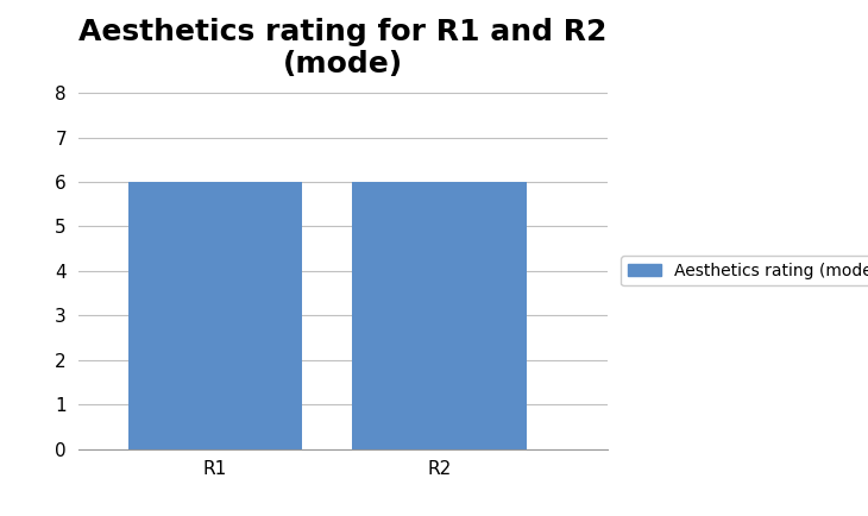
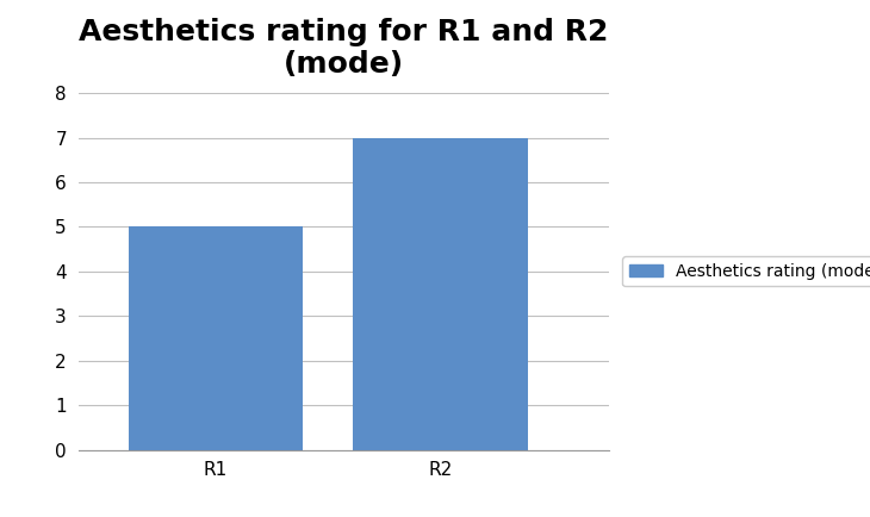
R1: 6 -> 5
R2: 6 -> 7
